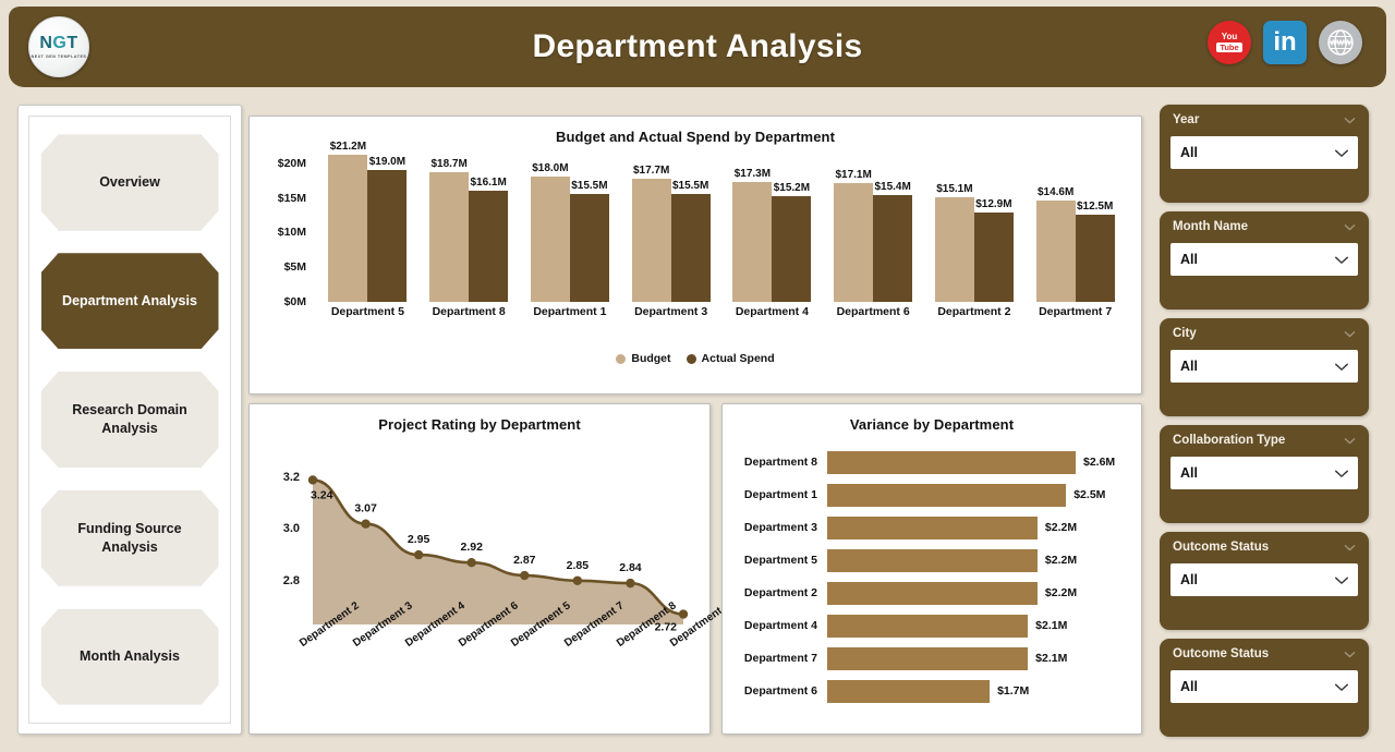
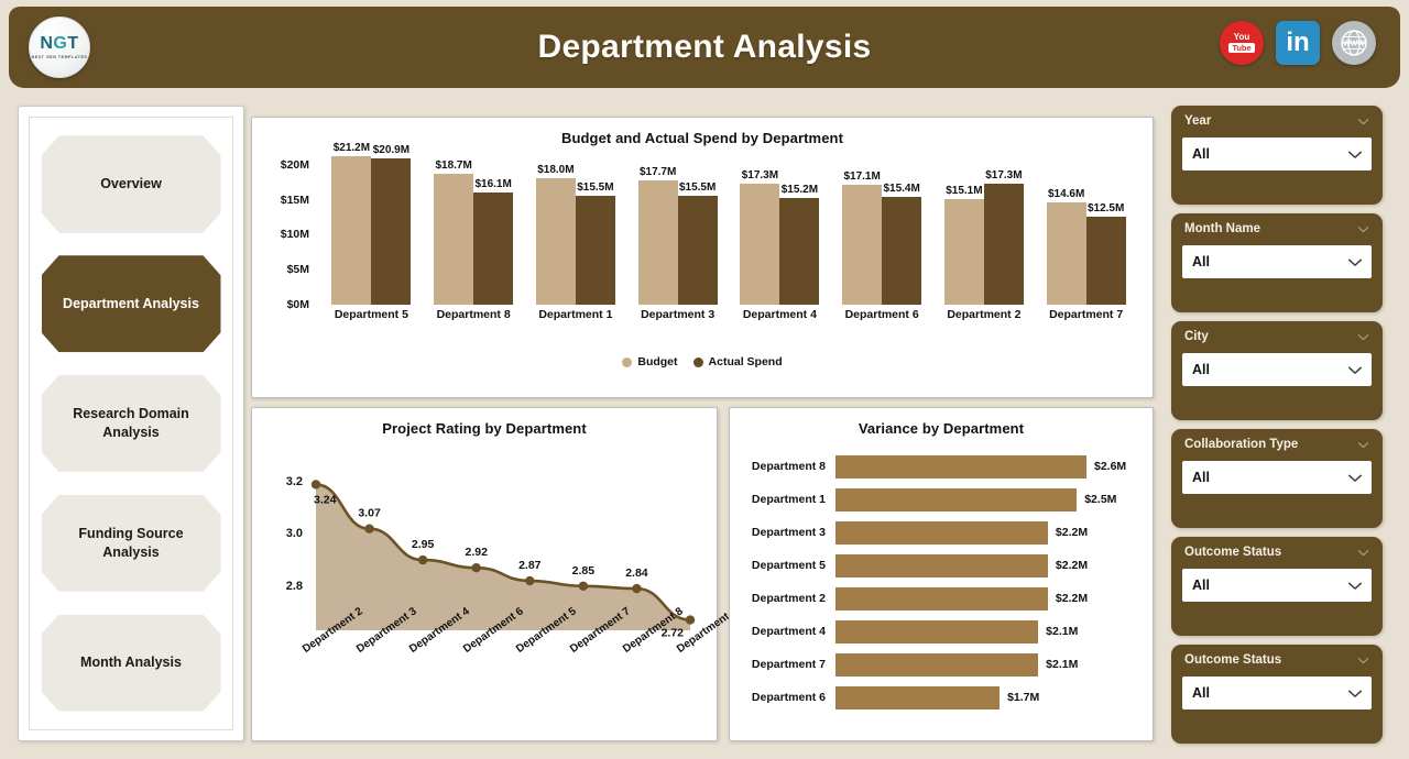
Budget and Actual Spend by Department/Actual Spend/Department 5: $19.0M -> $20.9M
Budget and Actual Spend by Department/Actual Spend/Department 2: $12.9M -> $17.3M
